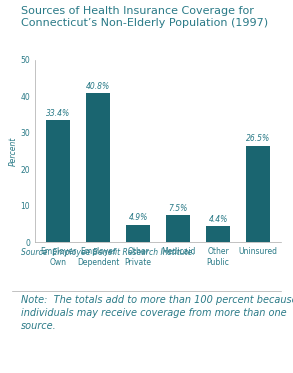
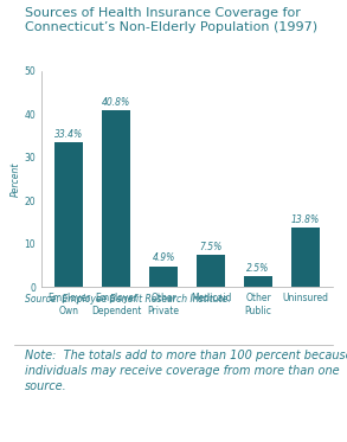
Other Public: 4.4% -> 2.5%
Uninsured: 26.5% -> 13.8%
